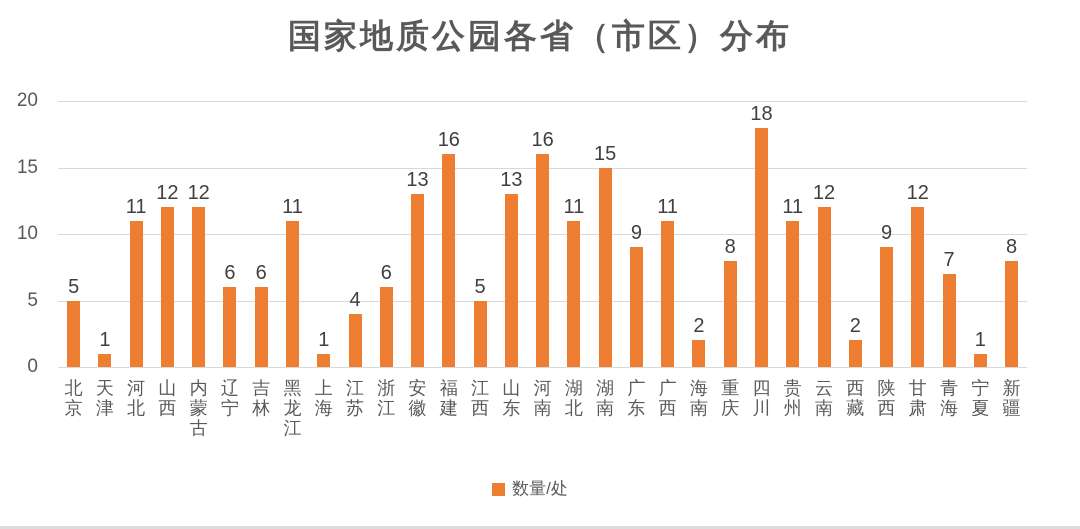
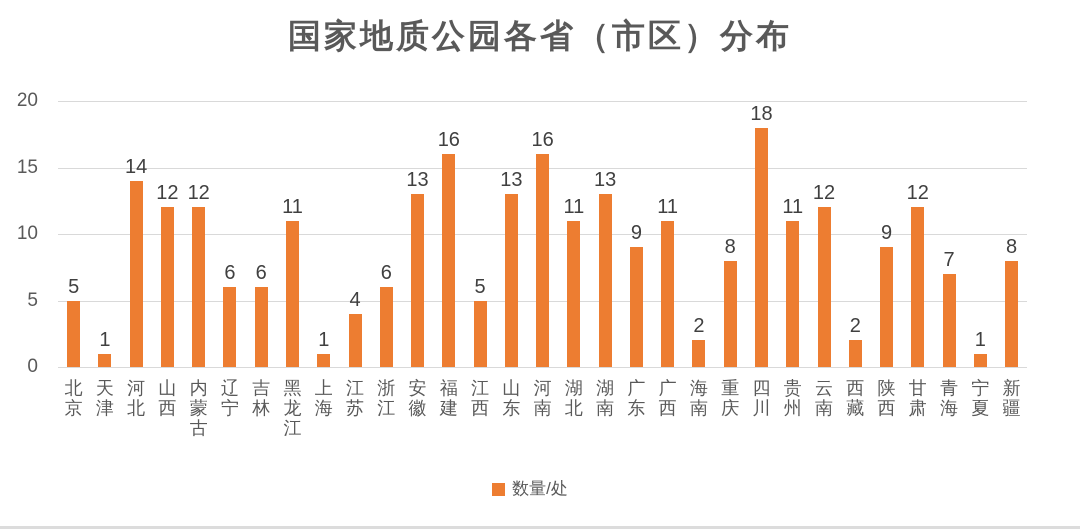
河北: 11 -> 14
湖南: 15 -> 13
